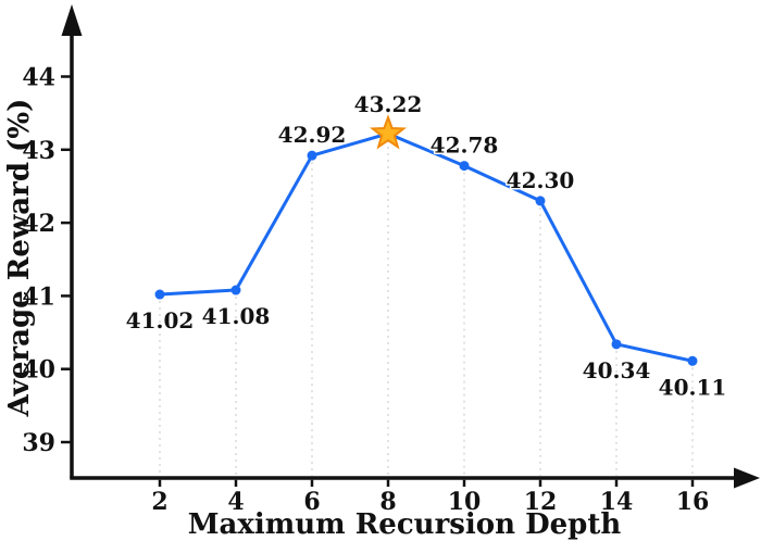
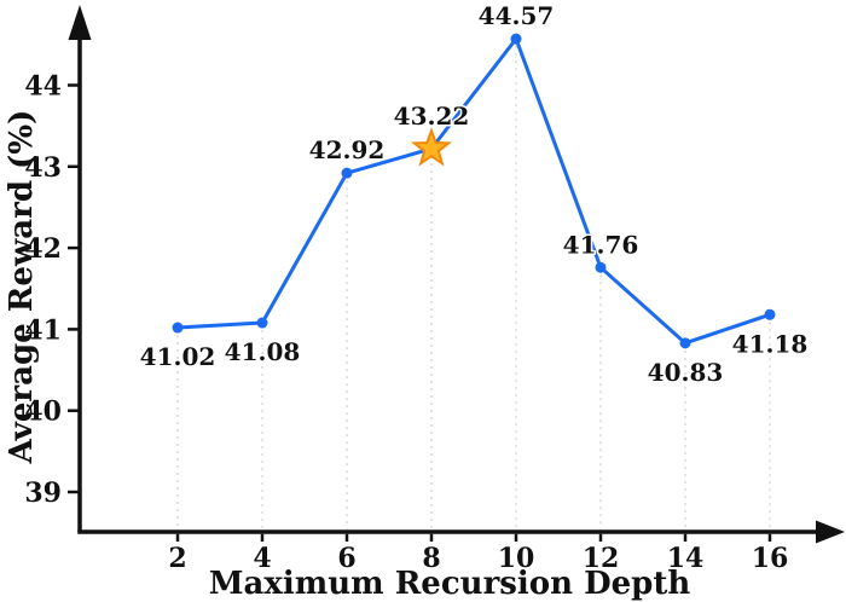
10: 42.78 -> 44.57
12: 42.30 -> 41.76
14: 40.34 -> 40.83
16: 40.11 -> 41.18
